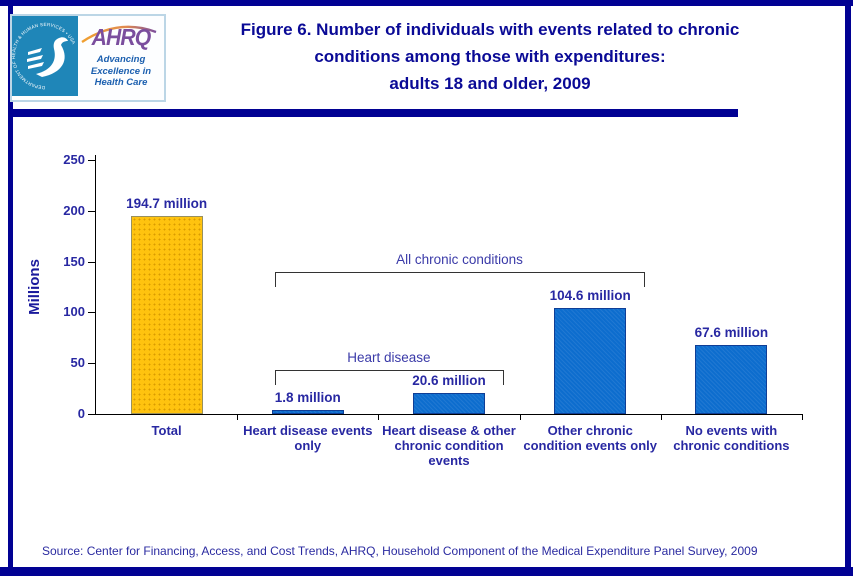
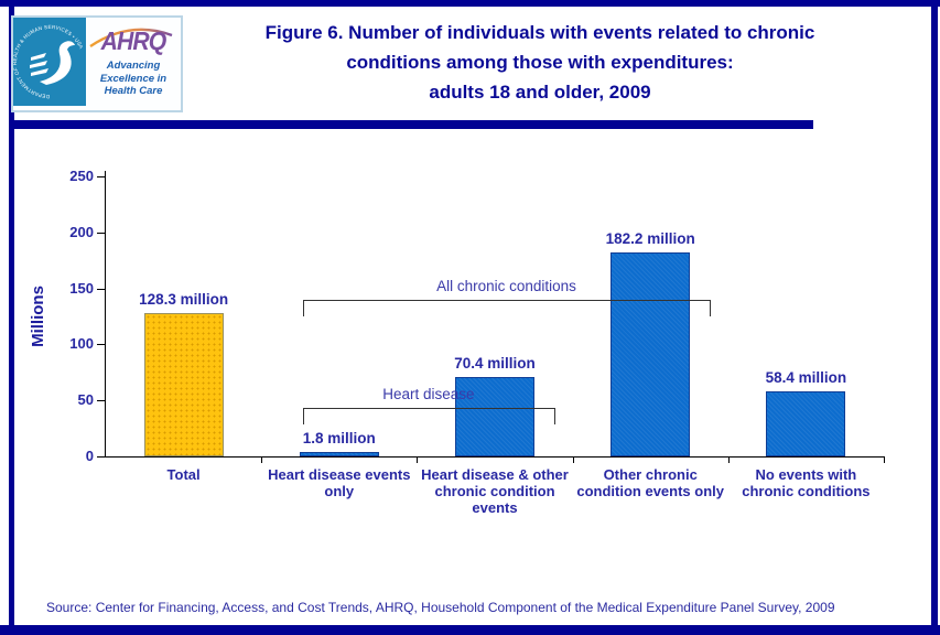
Total: 194.7 -> 128.3
Heart disease & other chronic condition events: 20.6 -> 70.4
Other chronic condition events only: 104.6 -> 182.2
No events with chronic conditions: 67.6 -> 58.4
